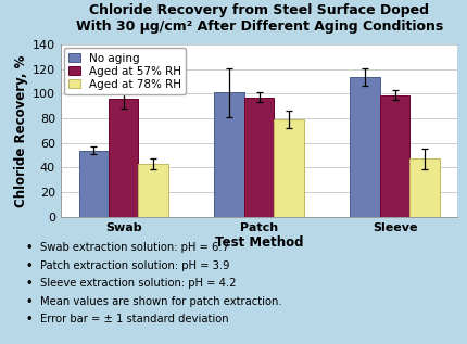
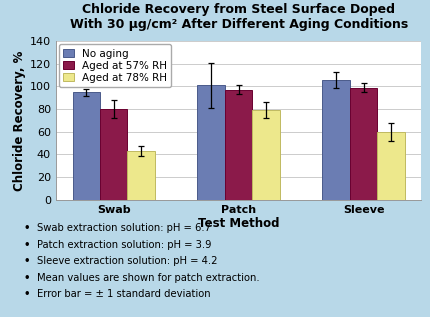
No aging/Swab: 54 -> 95
Aged at 57% RH/Swab: 96 -> 80
No aging/Sleeve: 114 -> 106
Aged at 78% RH/Sleeve: 47 -> 60
